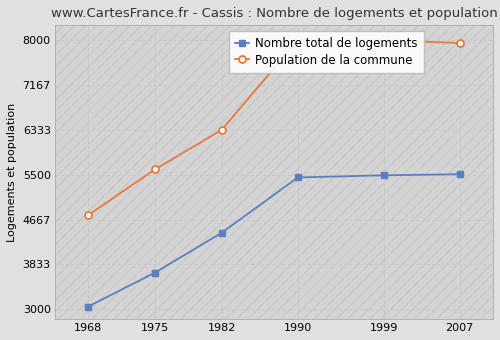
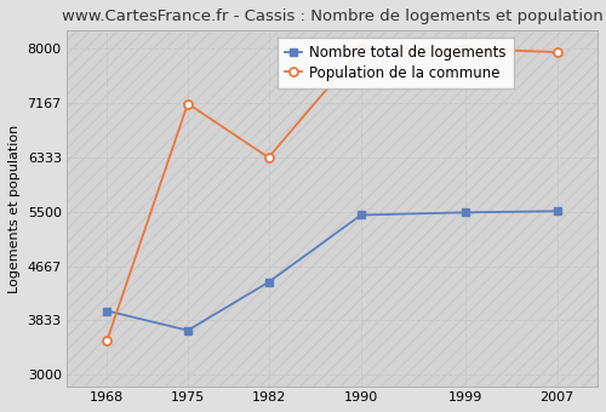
Nombre total de logements/1968: 3050 -> 3980
Population de la commune/1968: 4750 -> 3520
Population de la commune/1975: 5600 -> 7160
